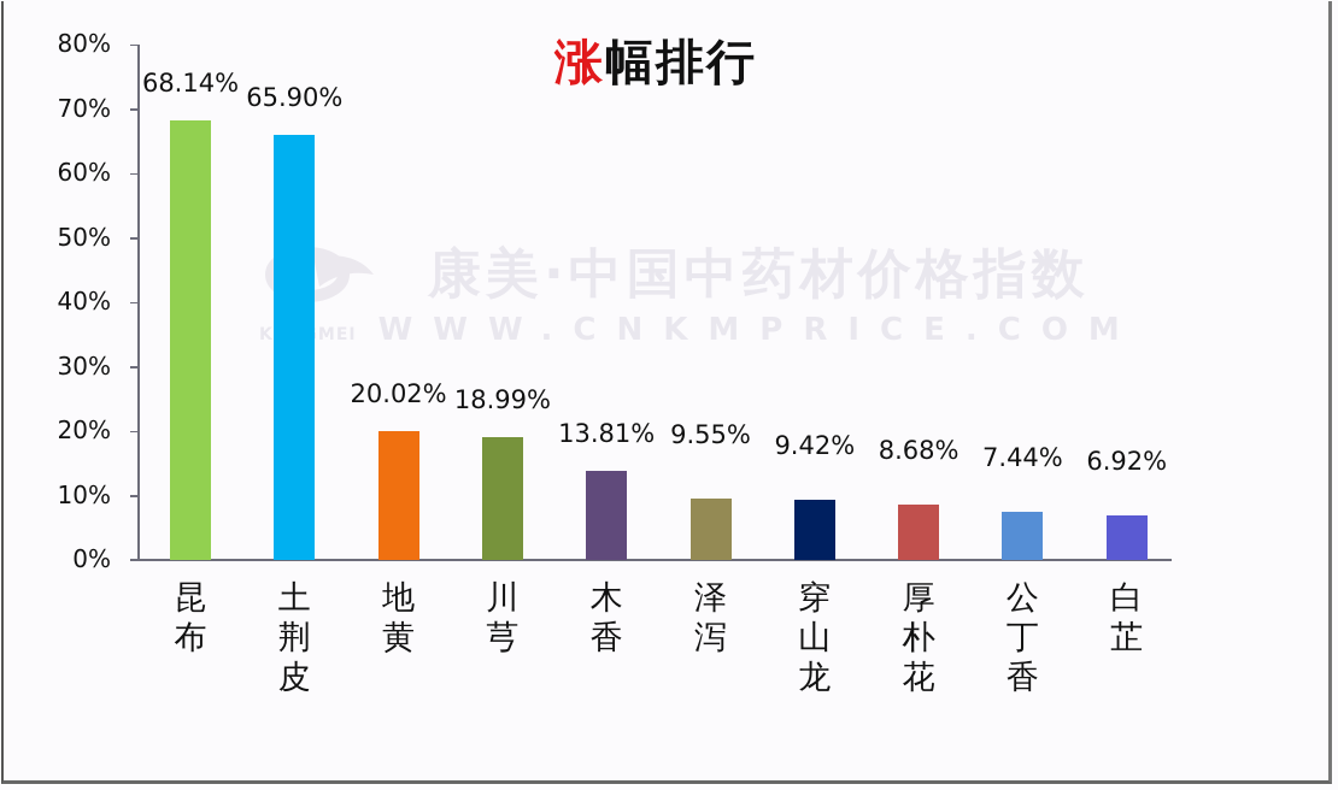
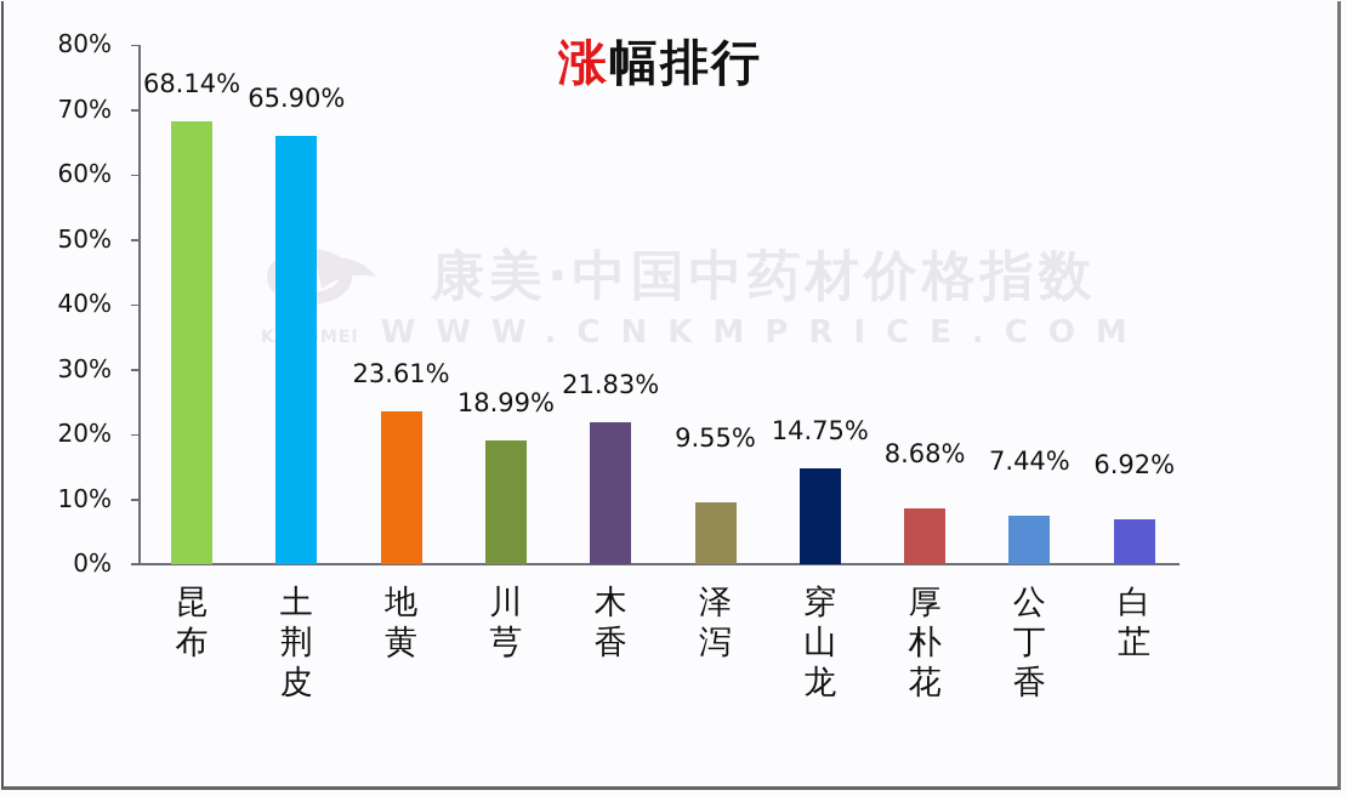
地黄: 20.02% -> 23.61%
木香: 13.81% -> 21.83%
穿山龙: 9.42% -> 14.75%
